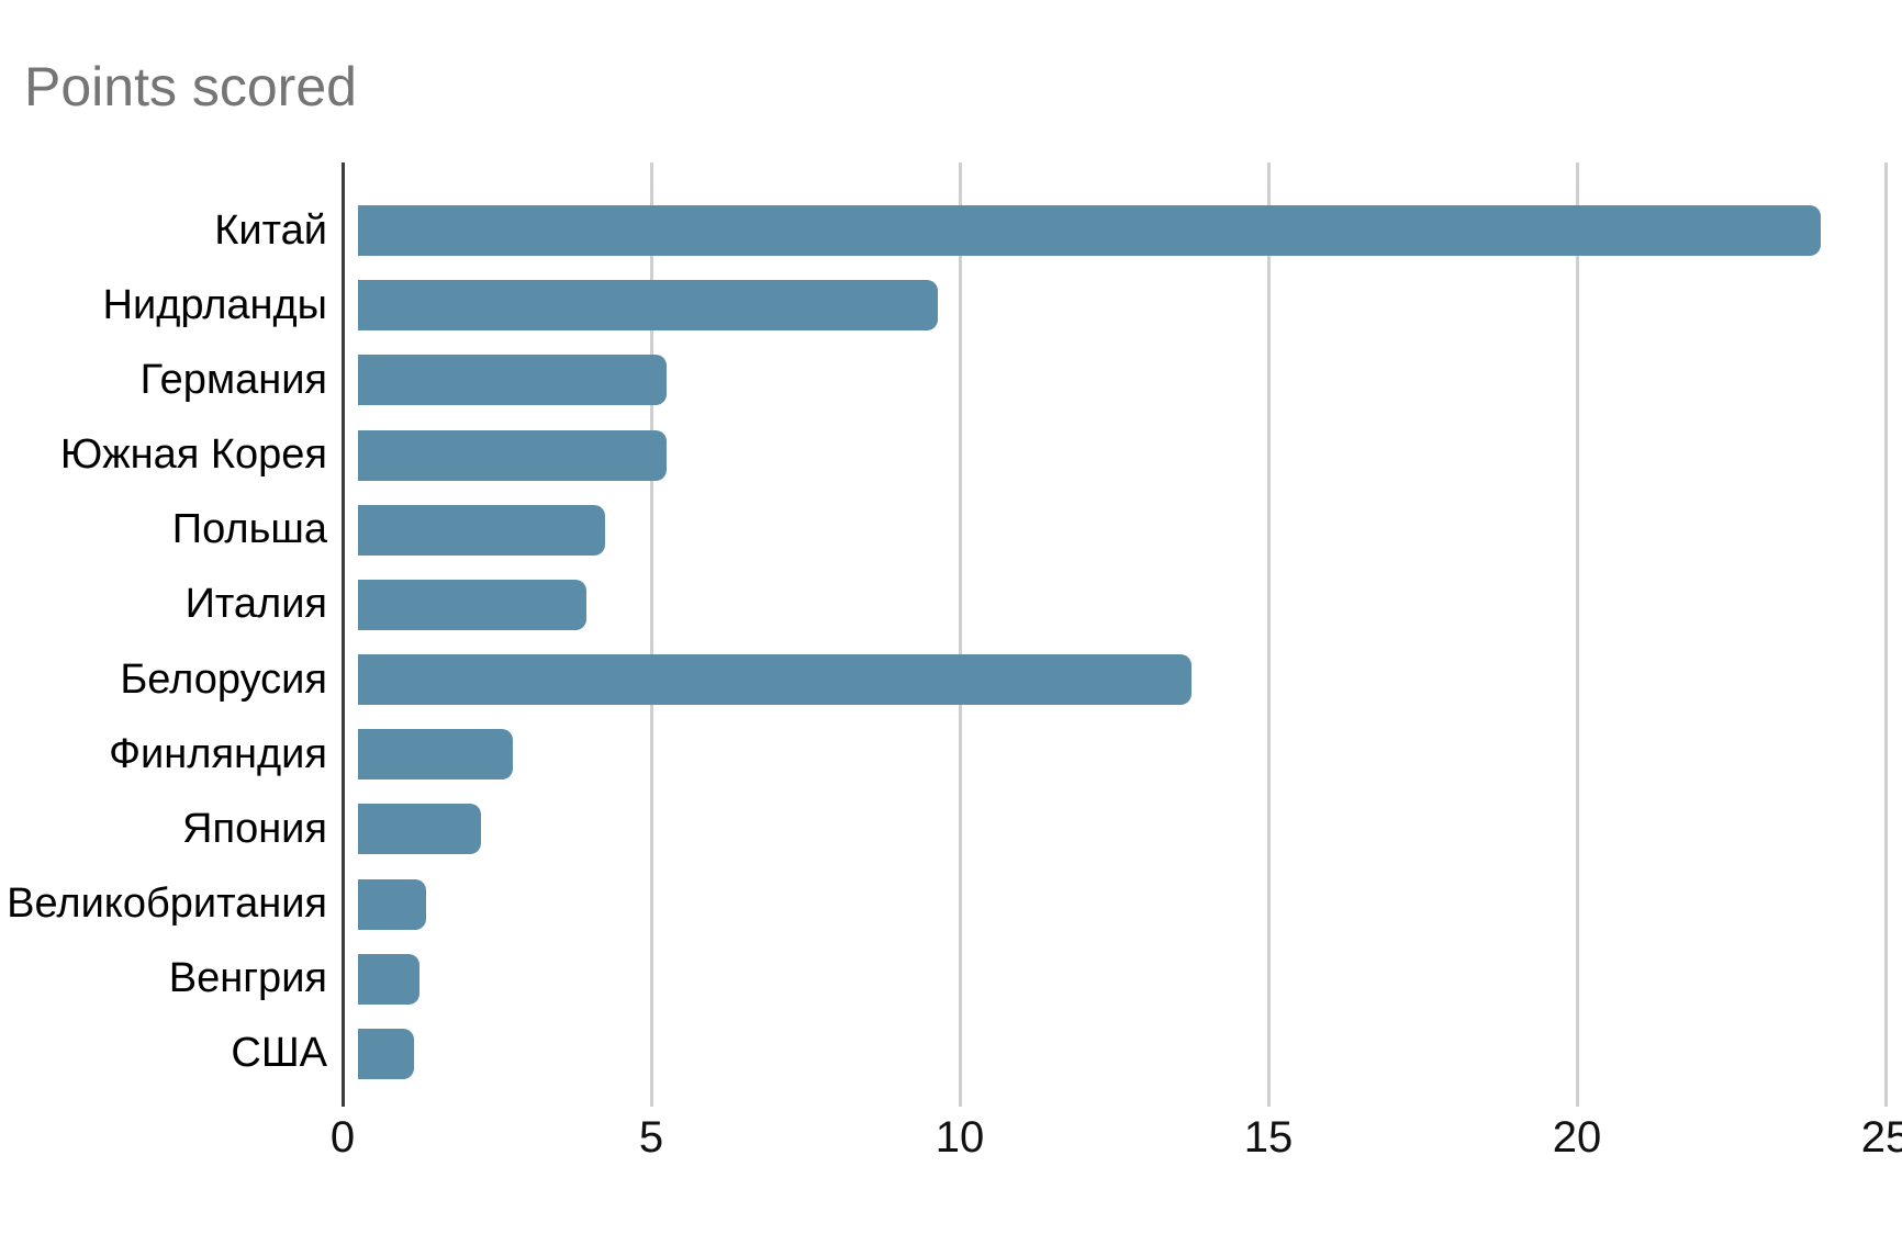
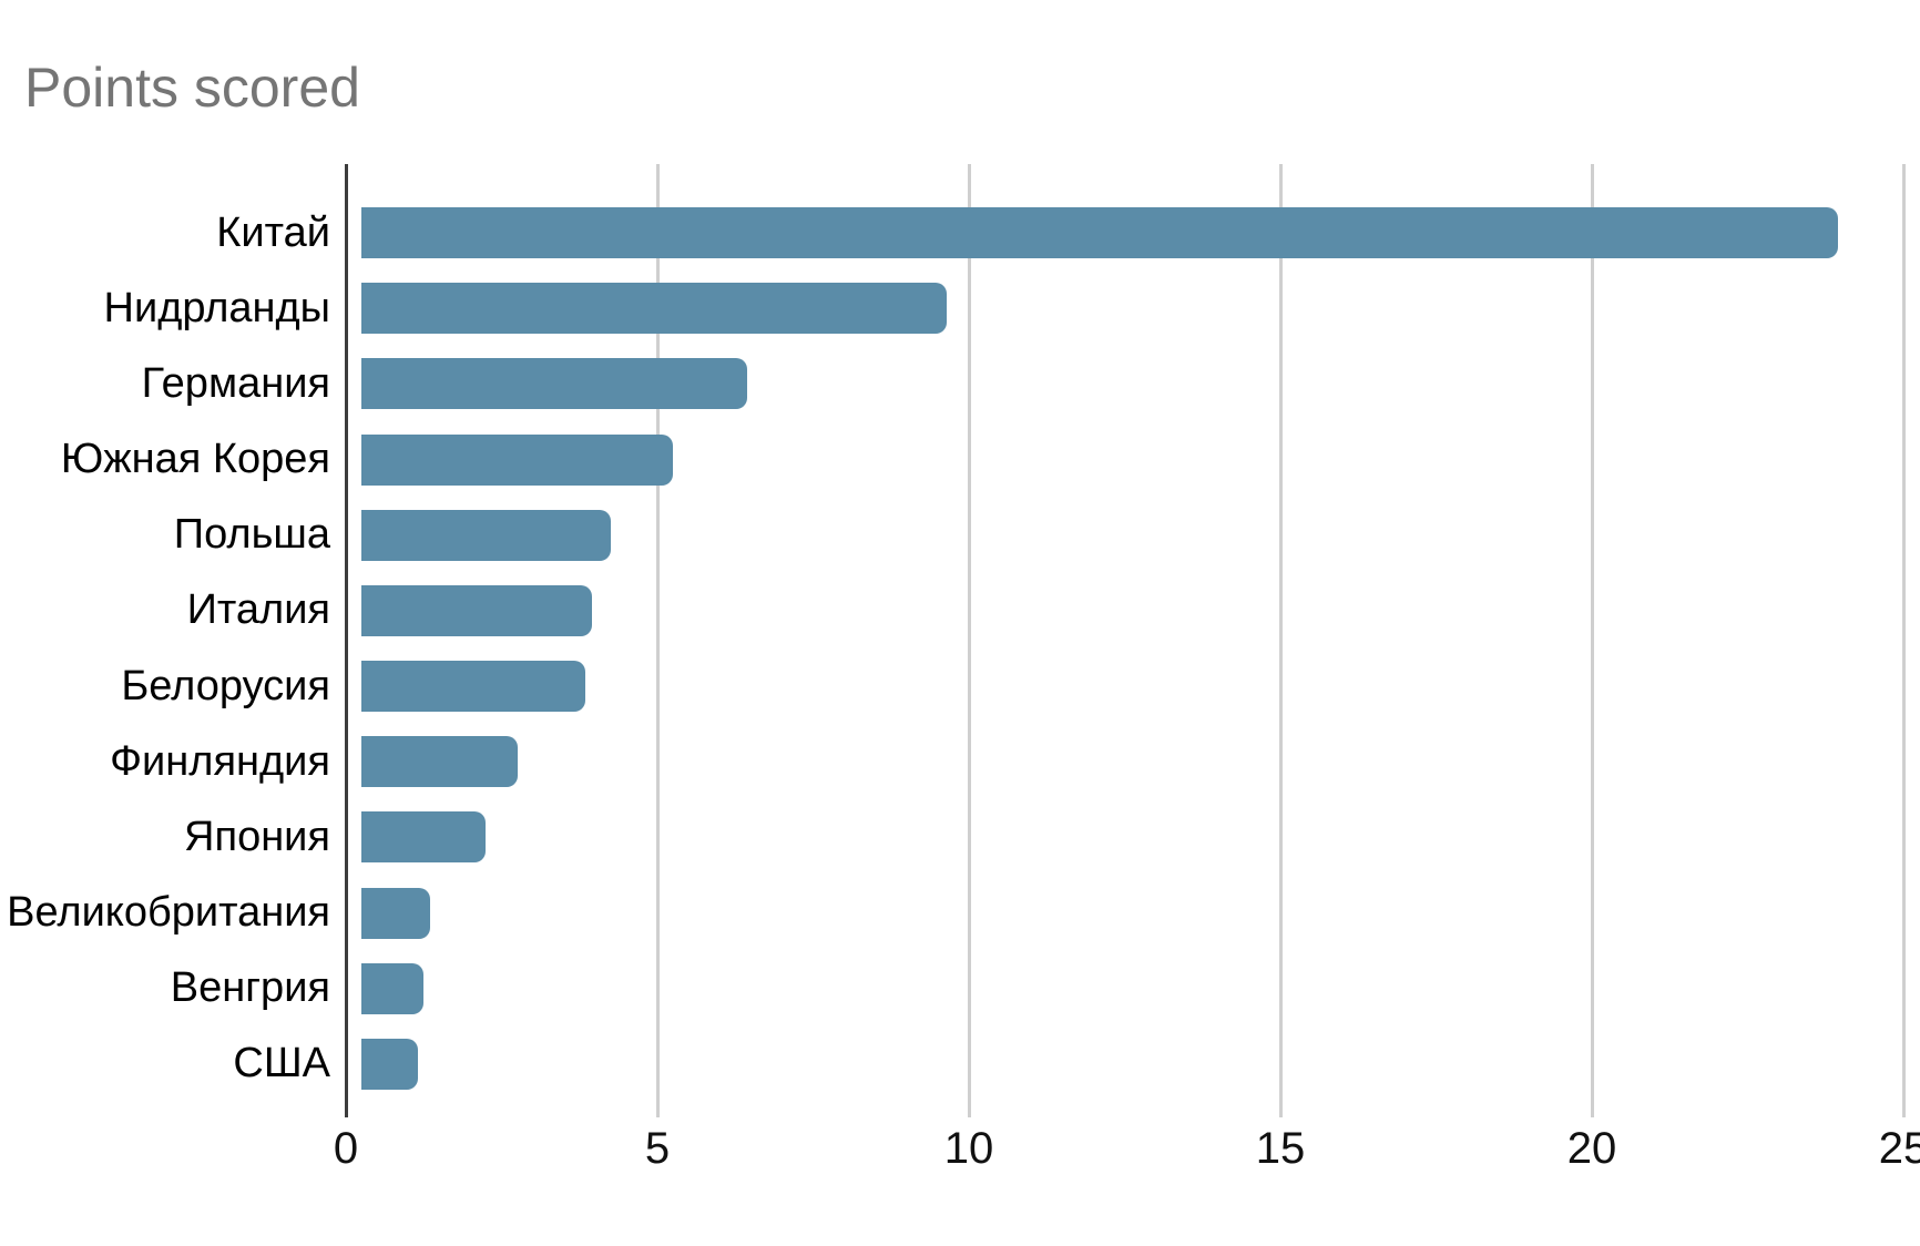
Германия: 5.0 -> 6.2
Белорусия: 13.5 -> 3.6
